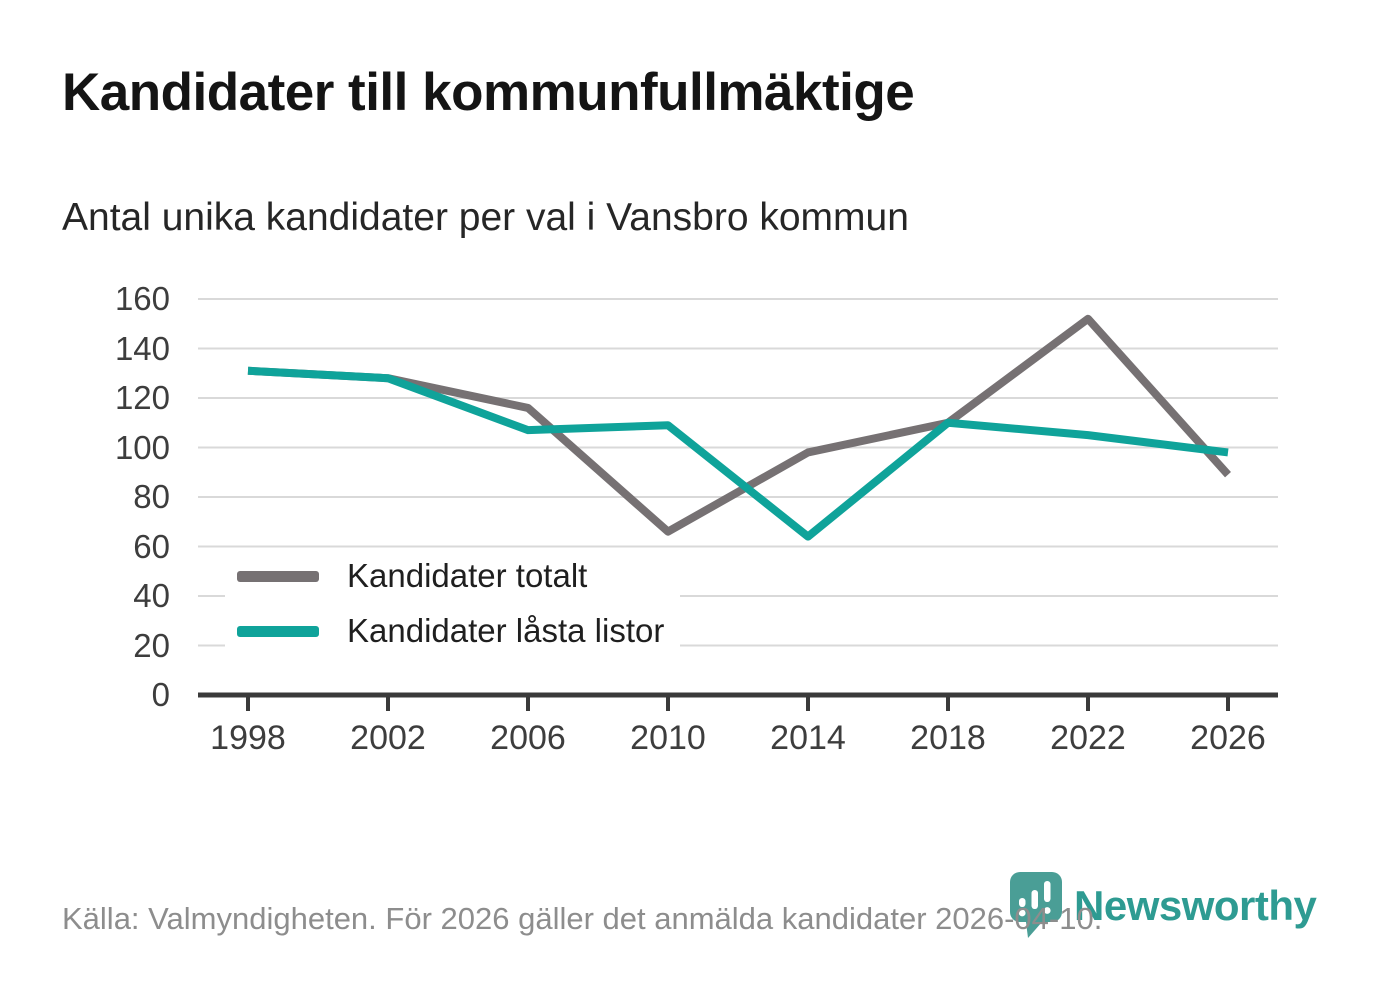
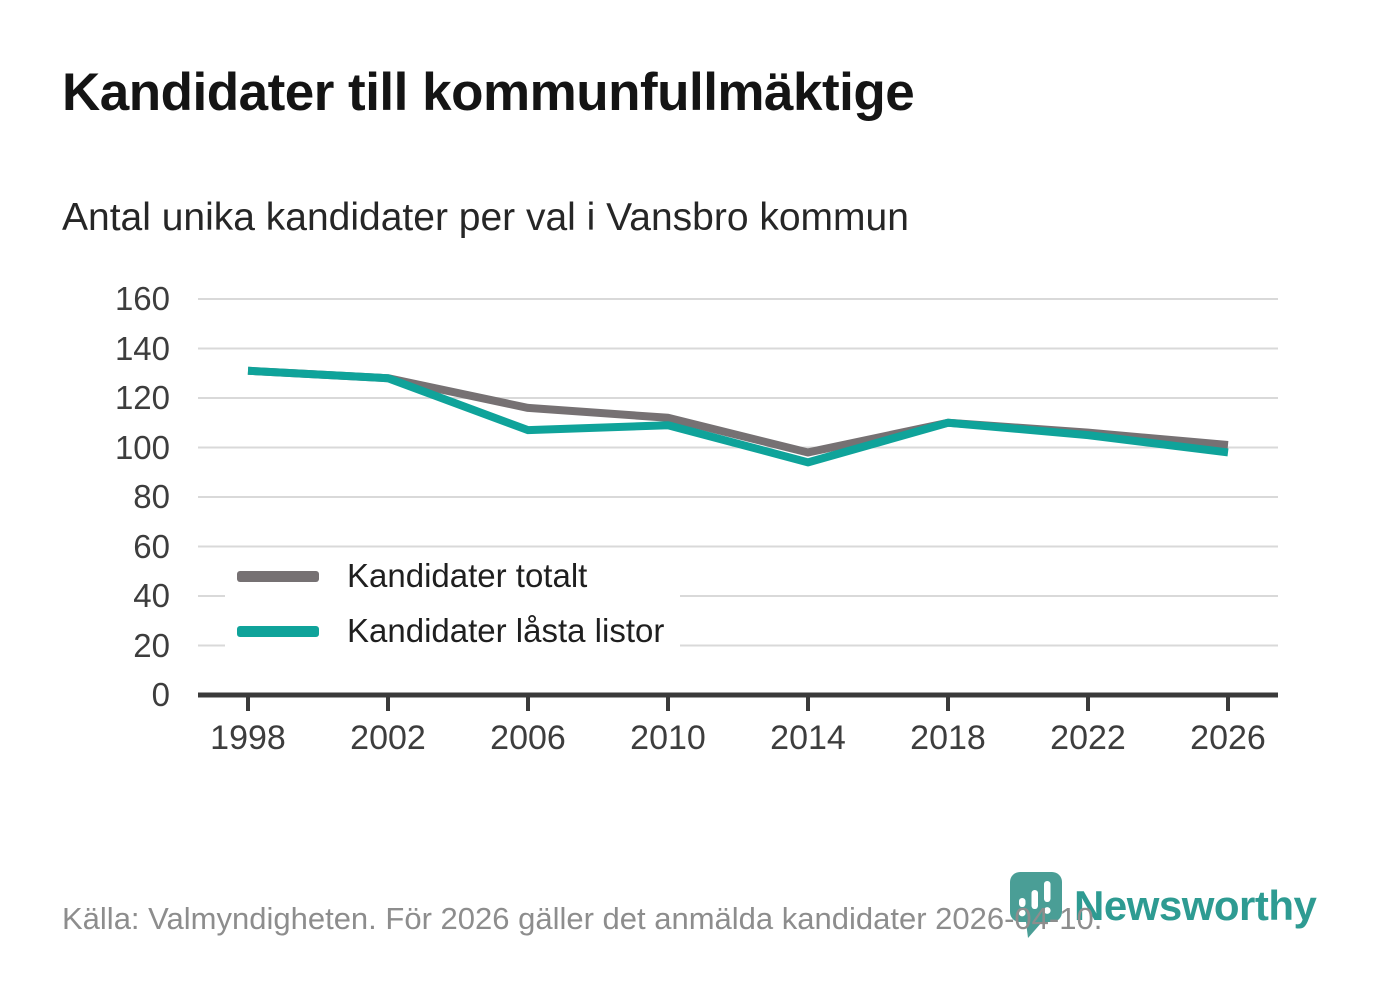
Kandidater totalt/2010: 66 -> 112
Kandidater låsta listor/2014: 64 -> 94
Kandidater totalt/2022: 152 -> 106
Kandidater totalt/2026: 89 -> 101
